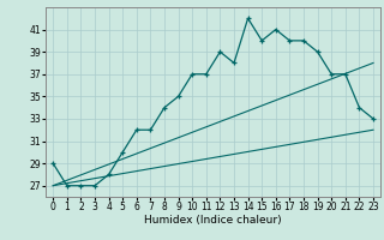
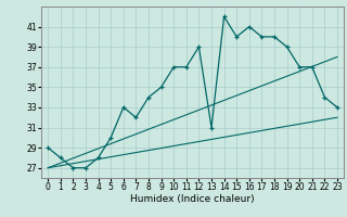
1: 27 -> 28
6: 32 -> 33
13: 38 -> 31
